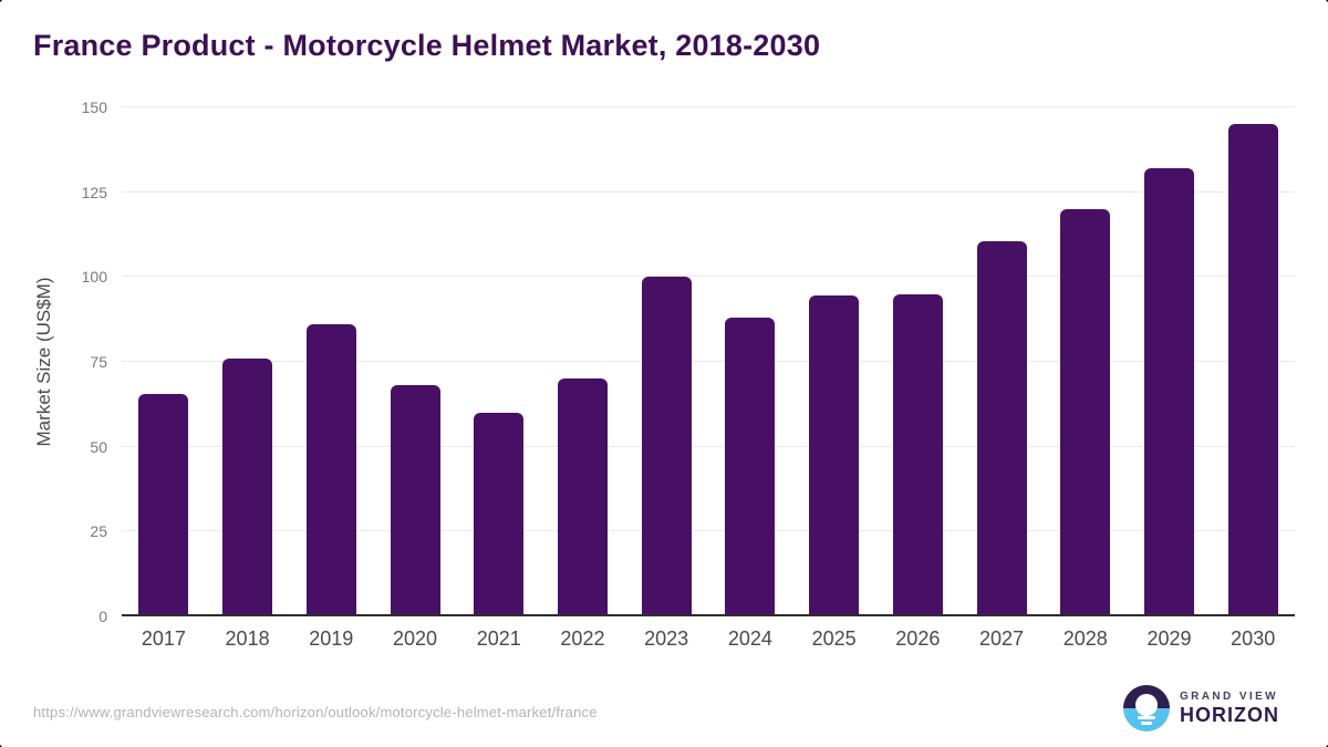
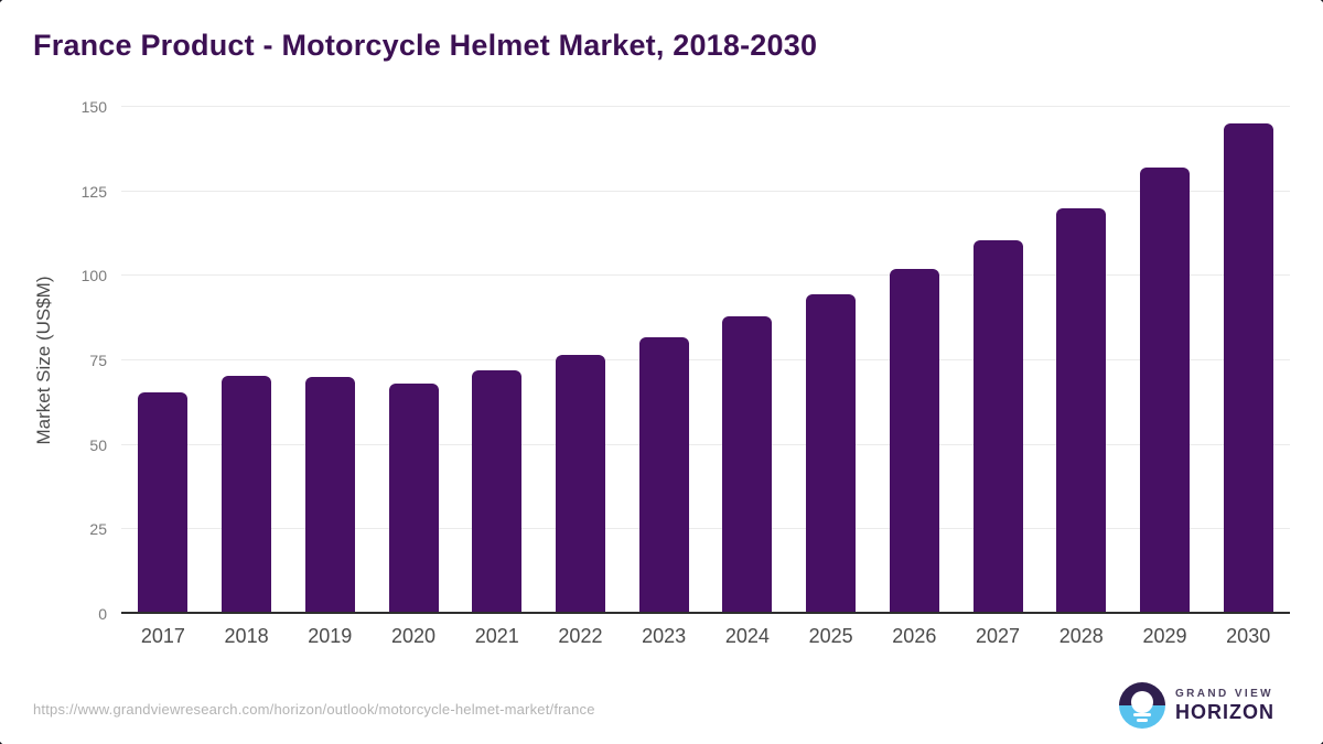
2018: 76 -> 70
2019: 86 -> 70
2021: 60 -> 72
2022: 70 -> 76
2023: 100 -> 82
2026: 95 -> 102
